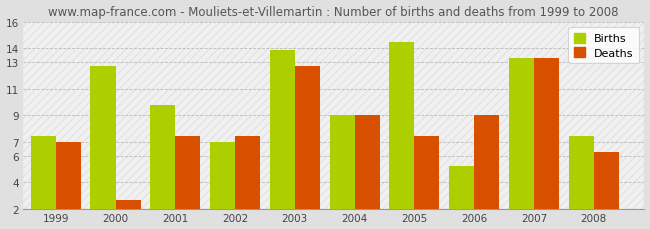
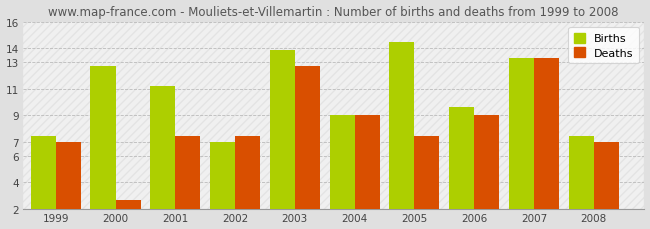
Births/2001: 9.8 -> 11.2
Births/2006: 5.2 -> 9.6
Deaths/2008: 6.3 -> 7.0
